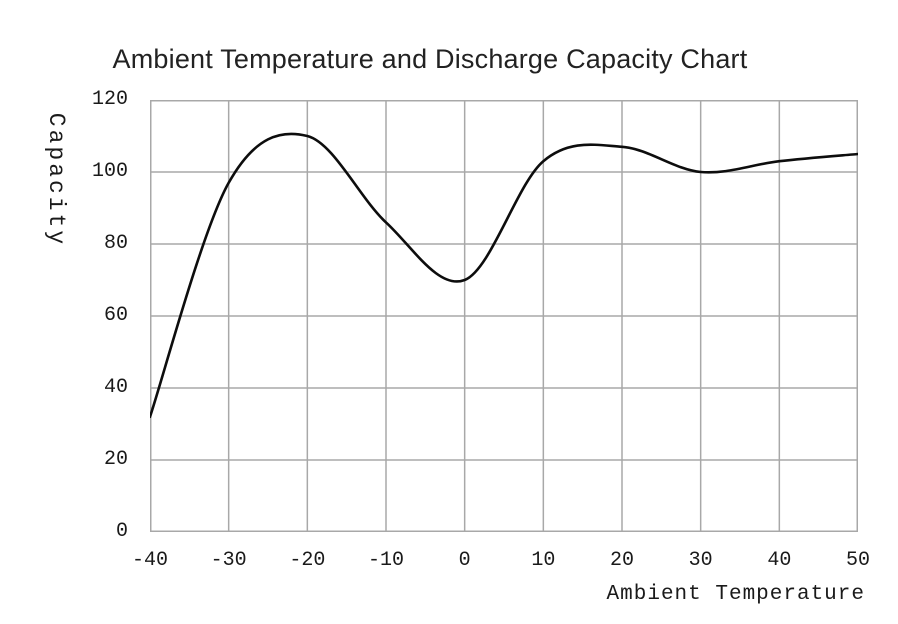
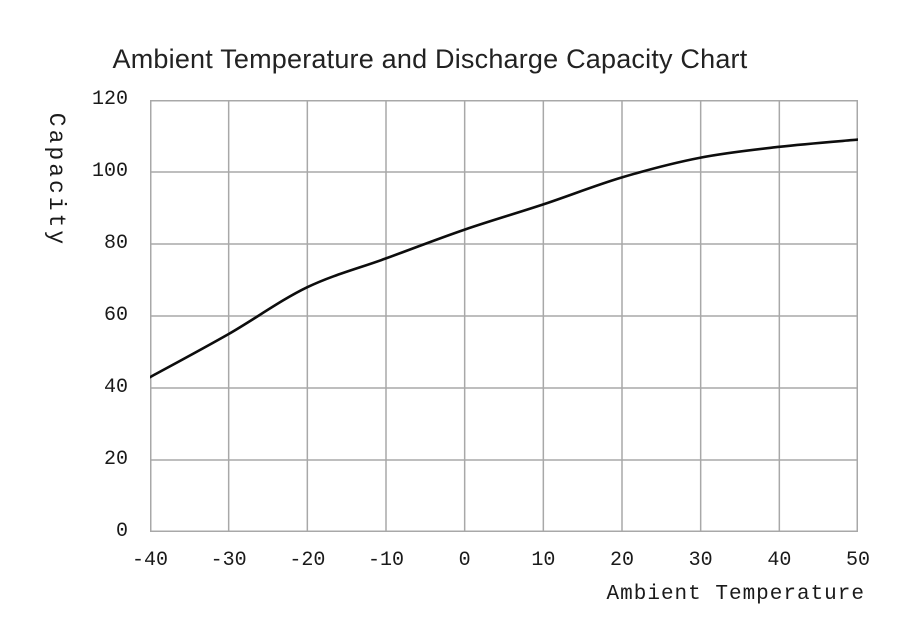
-40: 32 -> 43
-30: 97 -> 55
-20: 110 -> 68
-10: 86 -> 76
0: 70 -> 84
10: 103 -> 91
20: 107 -> 98
30: 100 -> 104
40: 103 -> 107
50: 105 -> 109
